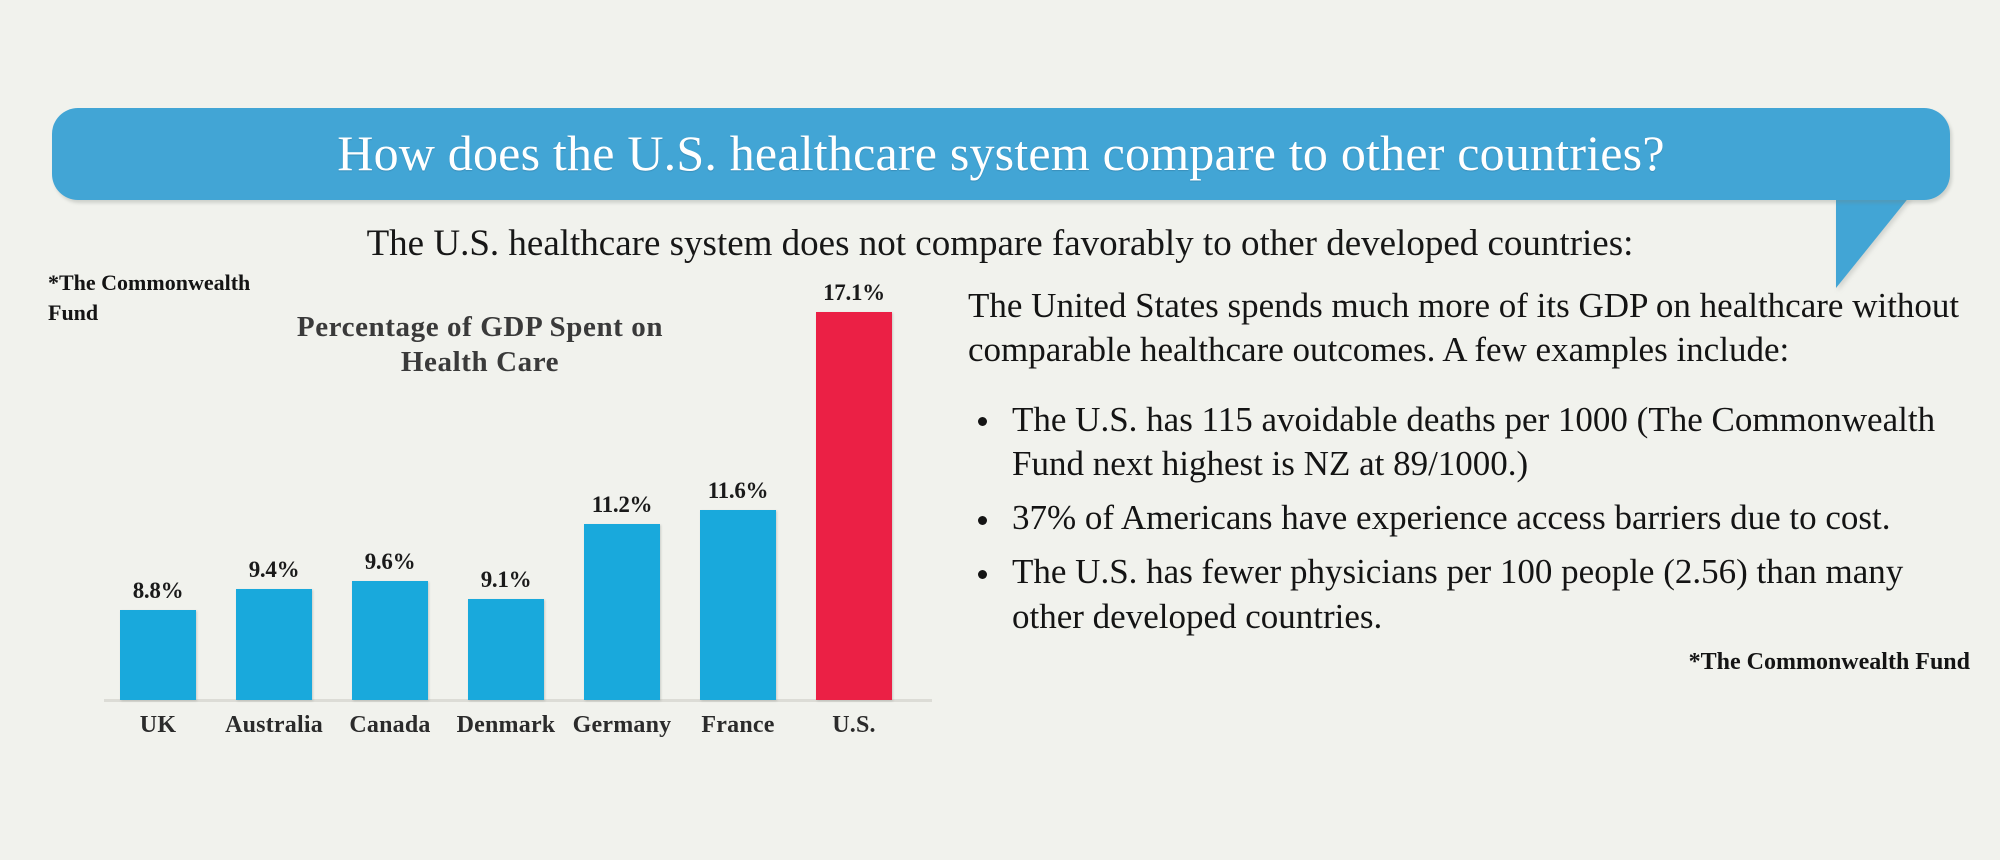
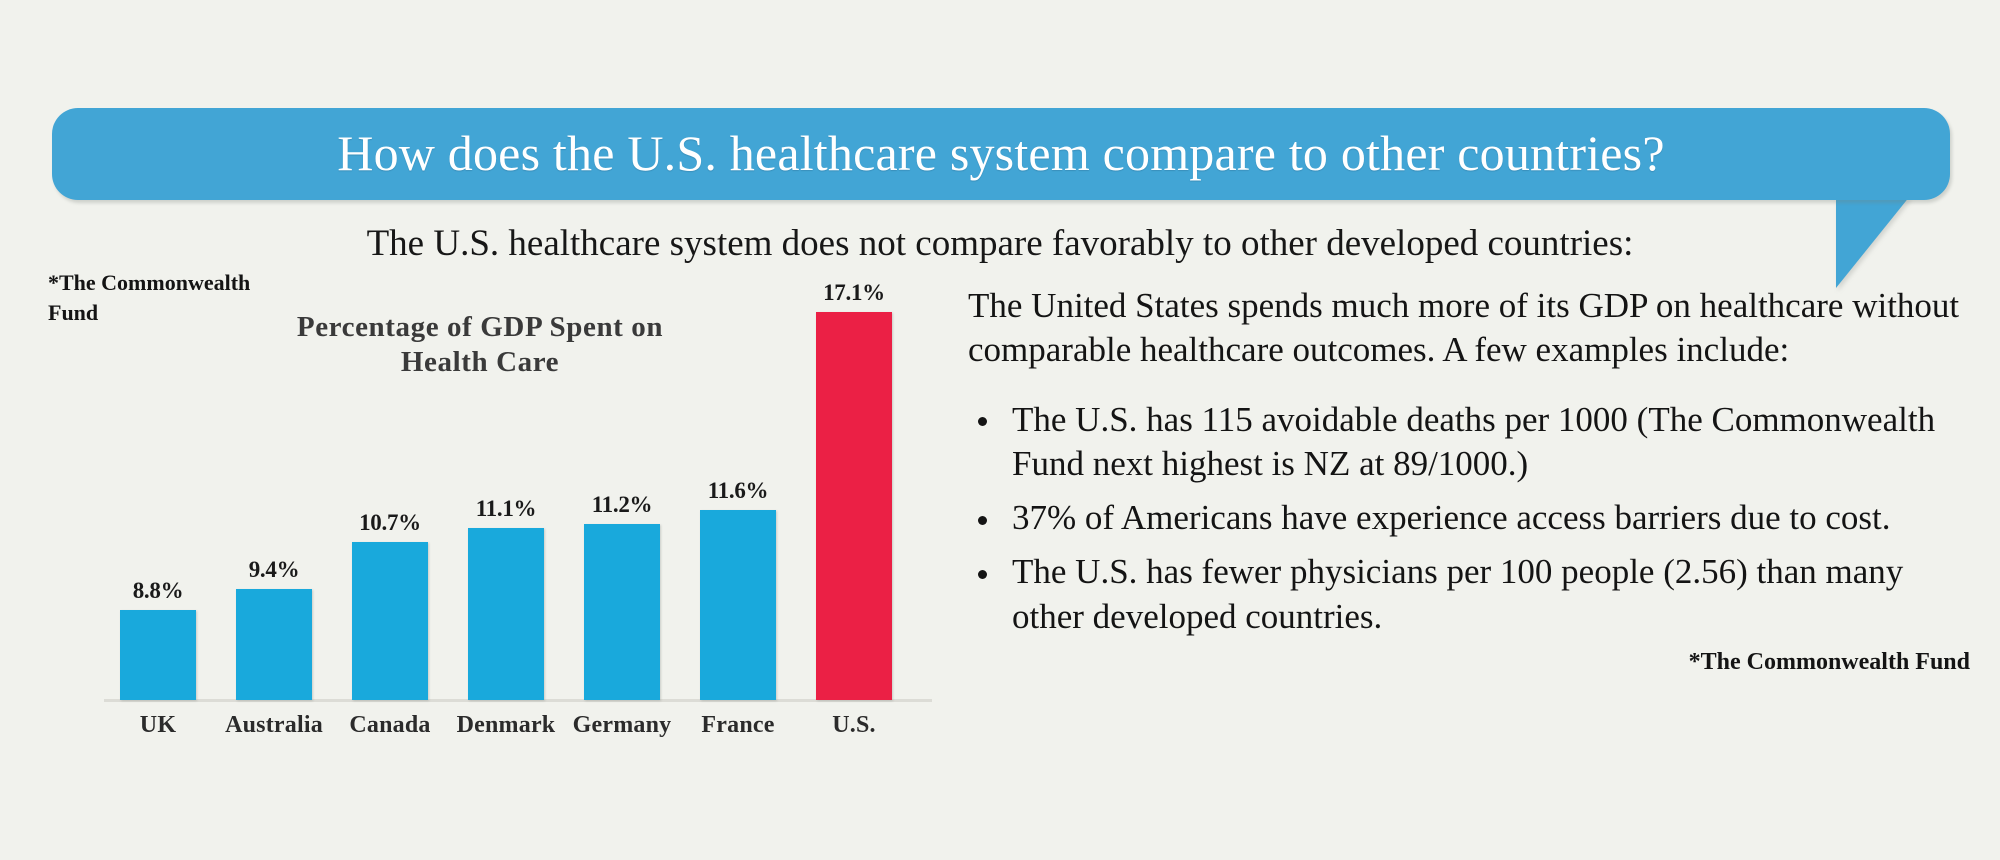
Canada: 9.6% -> 10.7%
Denmark: 9.1% -> 11.1%
